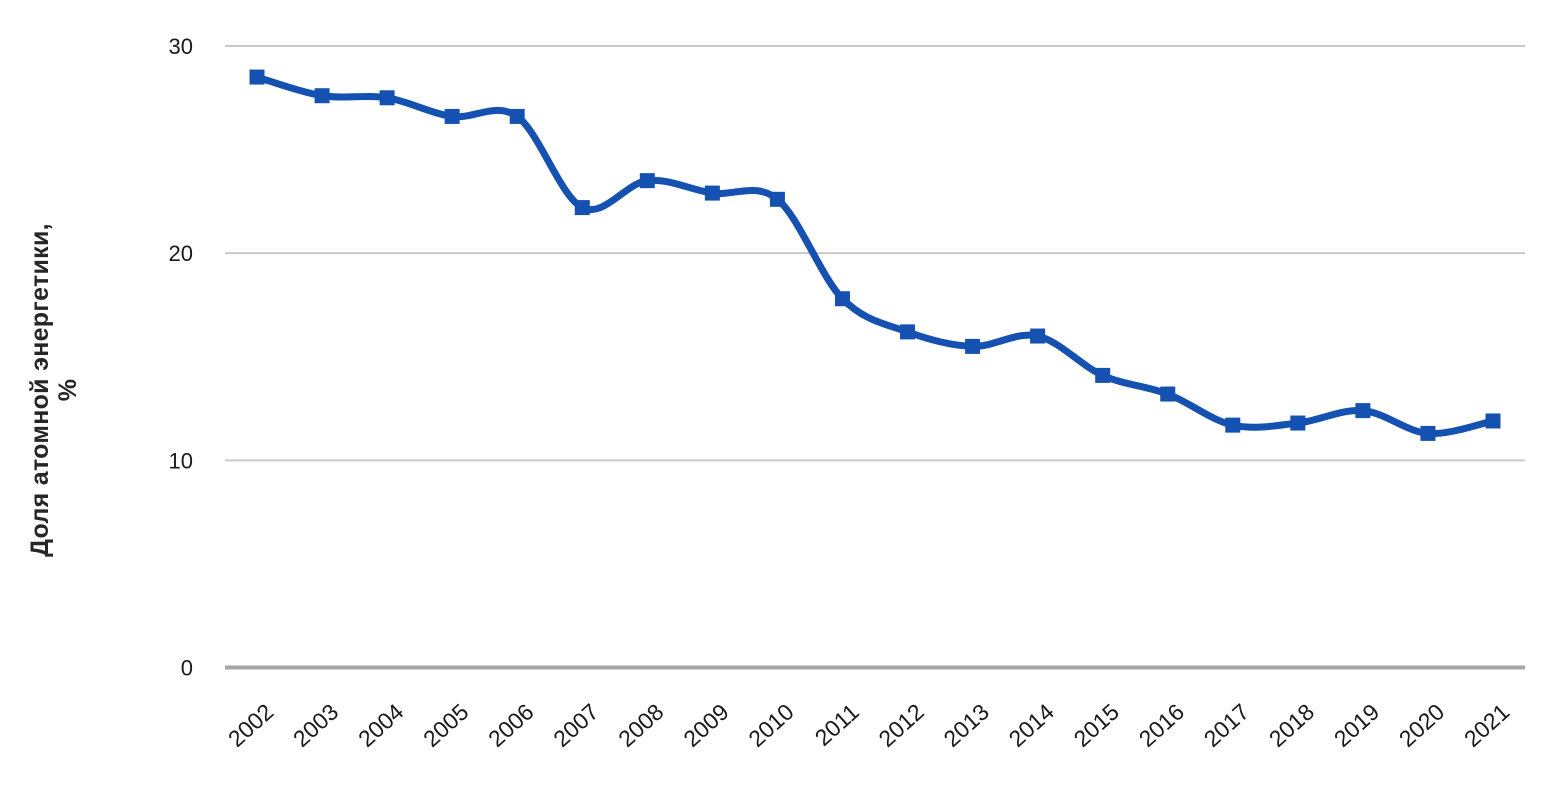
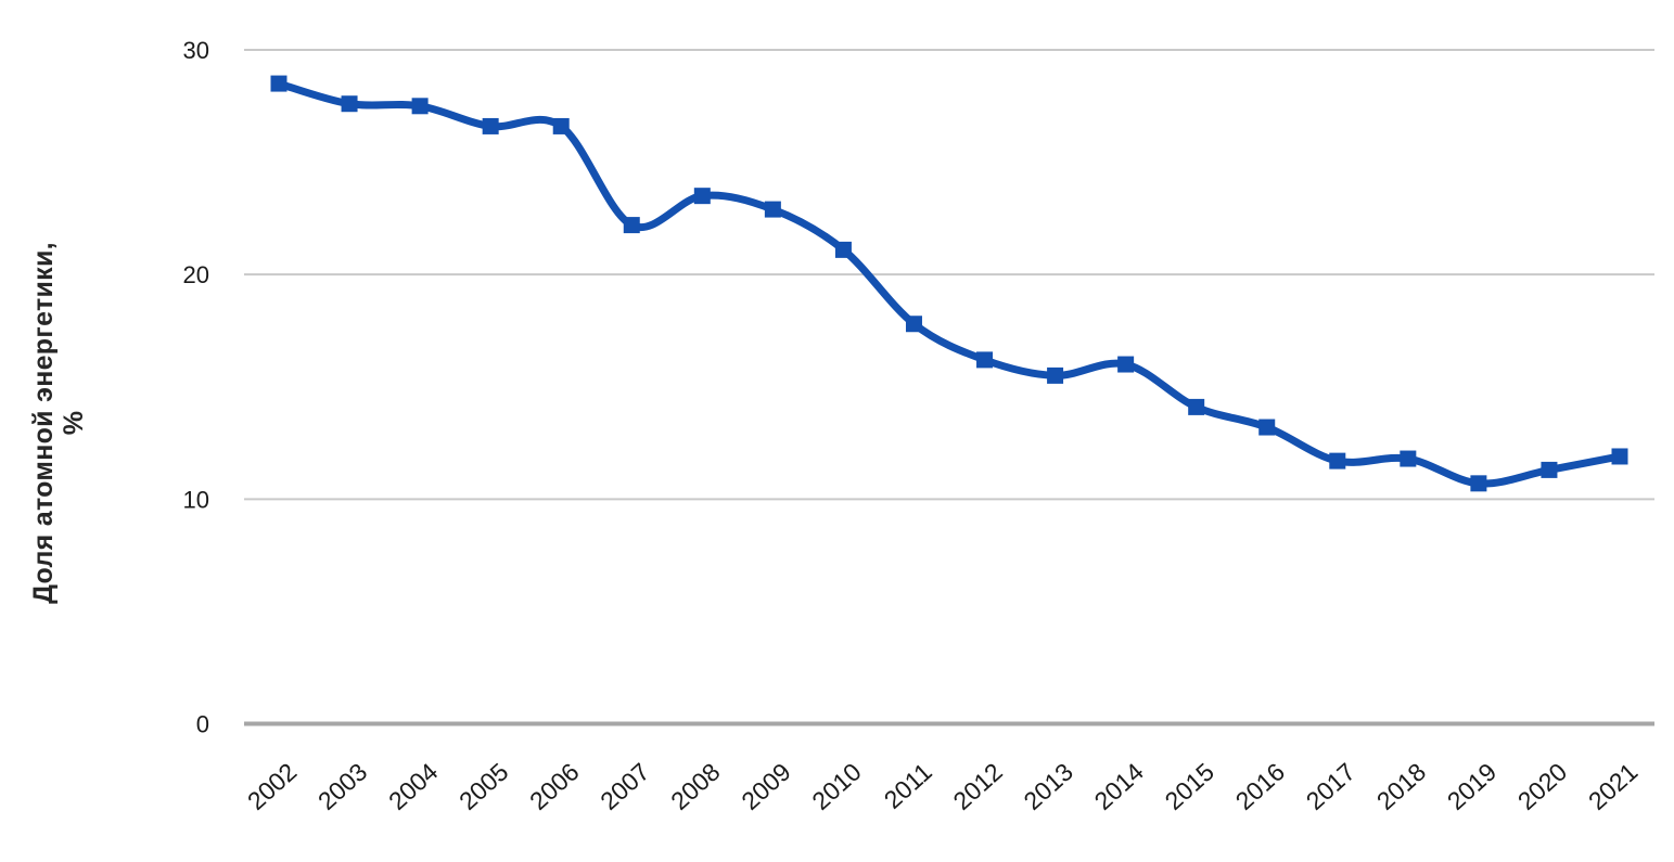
2010: 22.6 -> 21.1
2019: 12.4 -> 10.7
